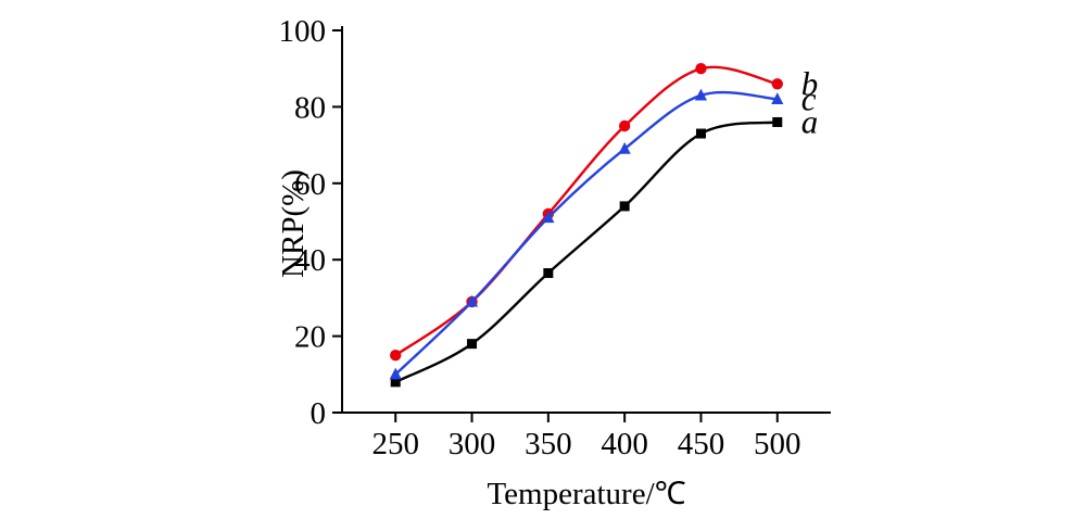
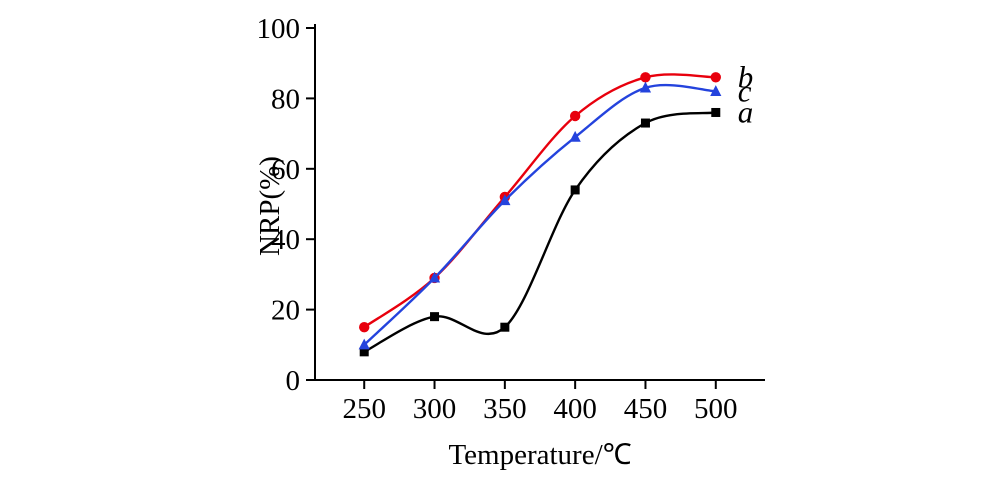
a/350: 36 -> 15
b/450: 90 -> 86
